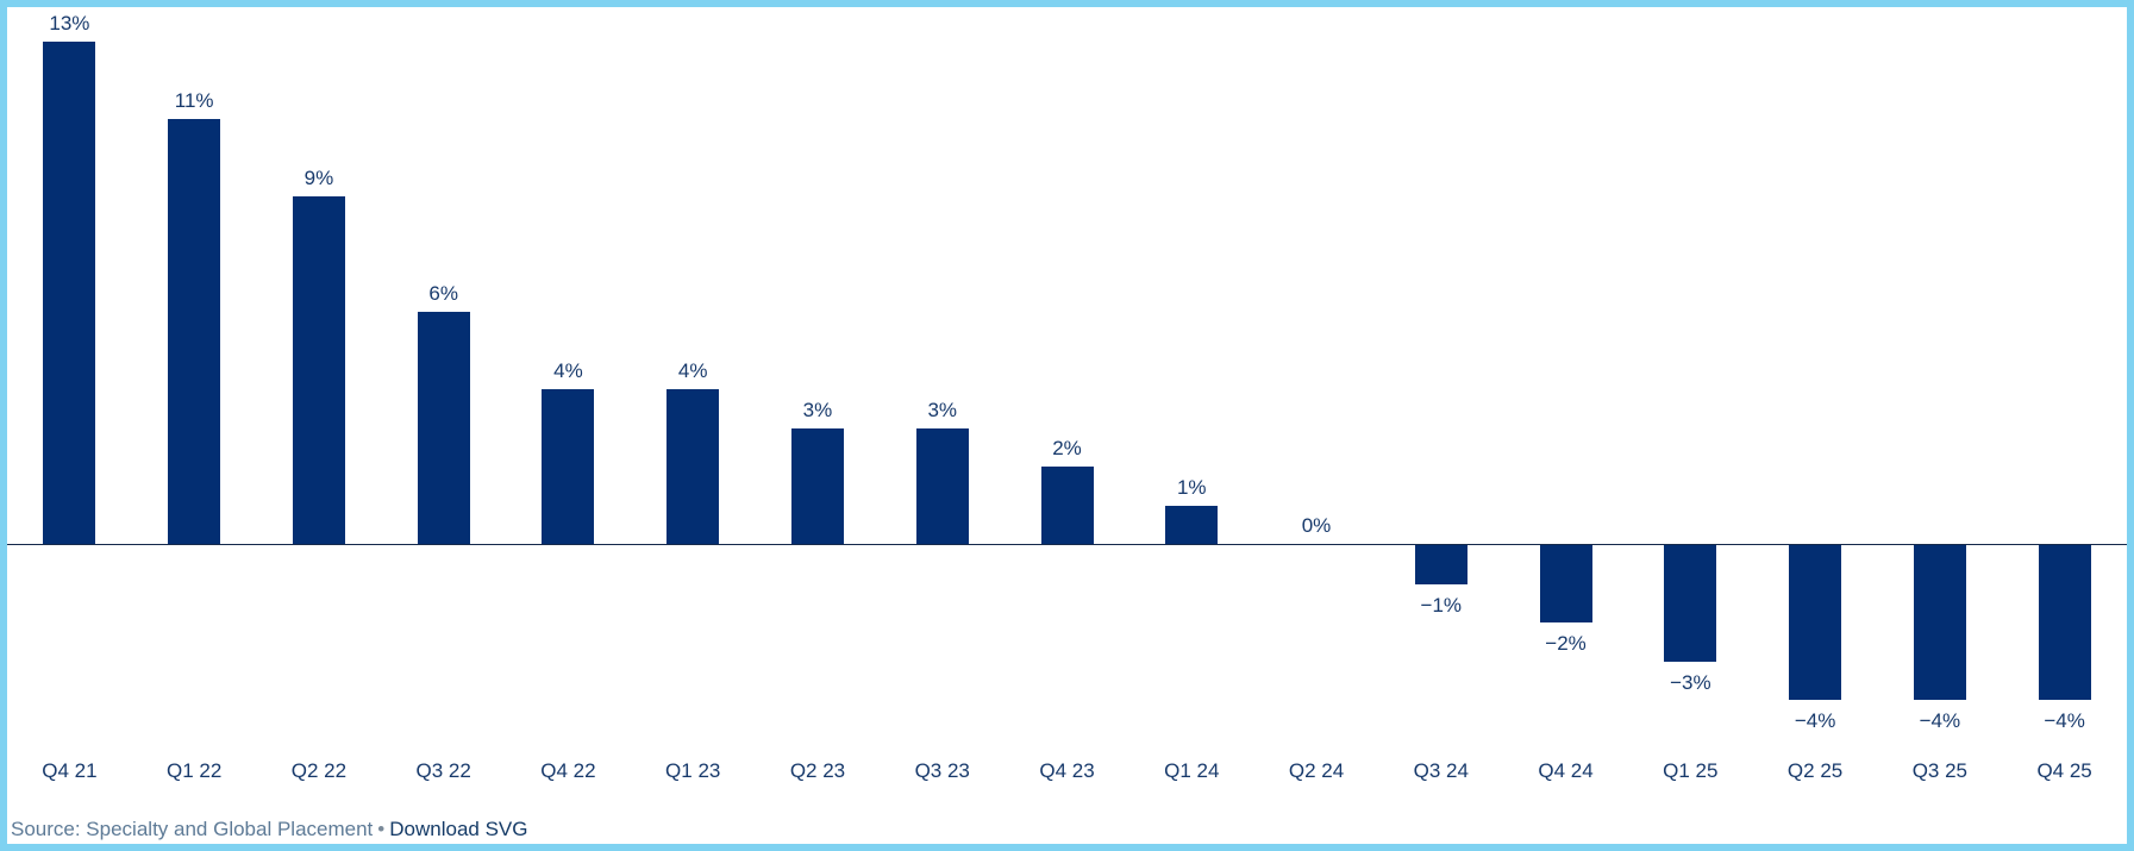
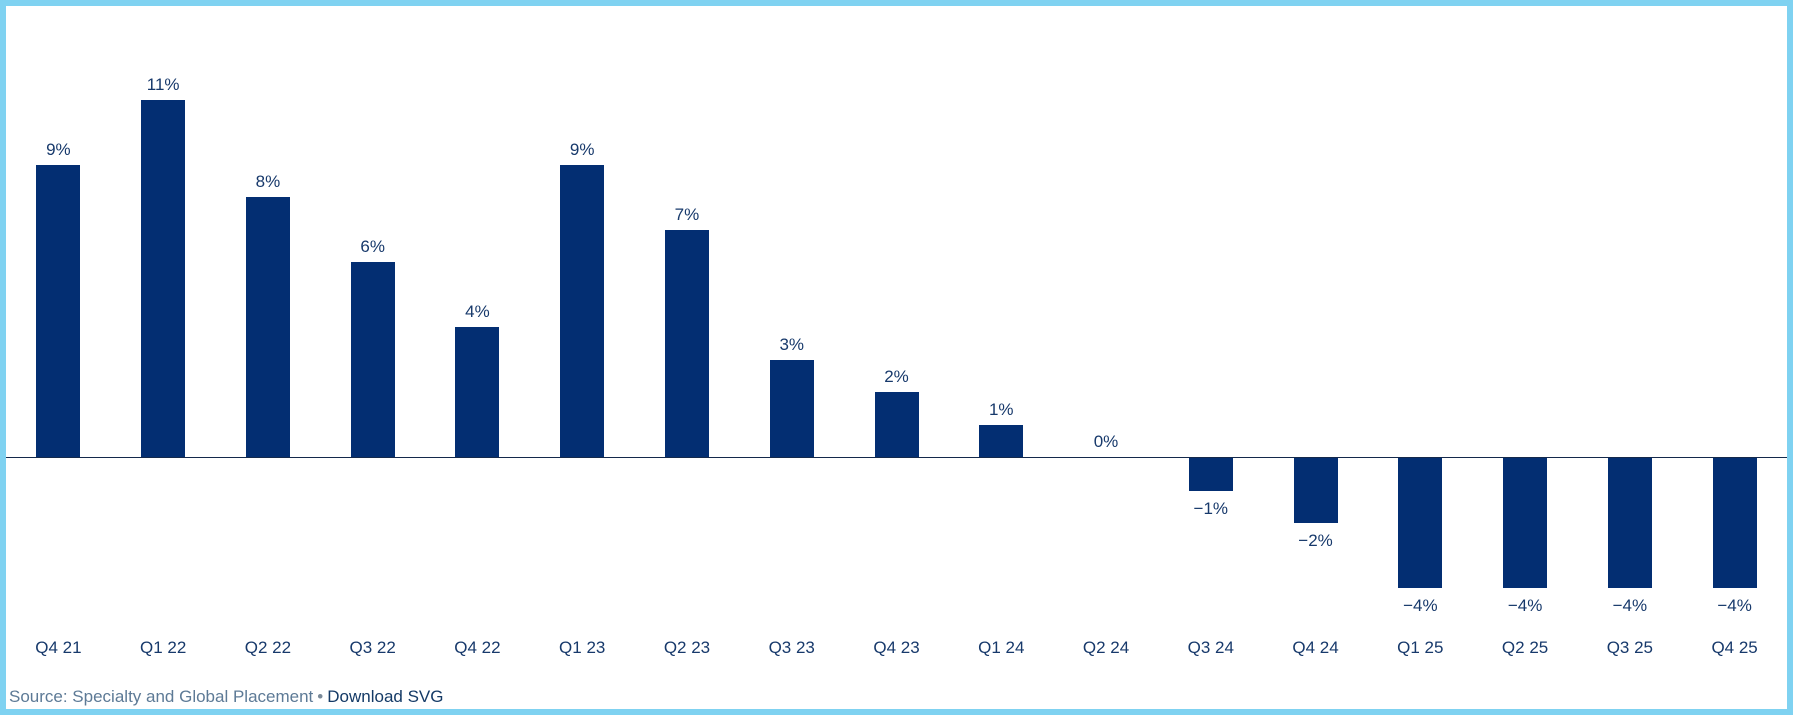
Q4 21: 13% -> 9%
Q2 22: 9% -> 8%
Q1 23: 4% -> 9%
Q2 23: 3% -> 7%
Q1 25: −3% -> −4%
